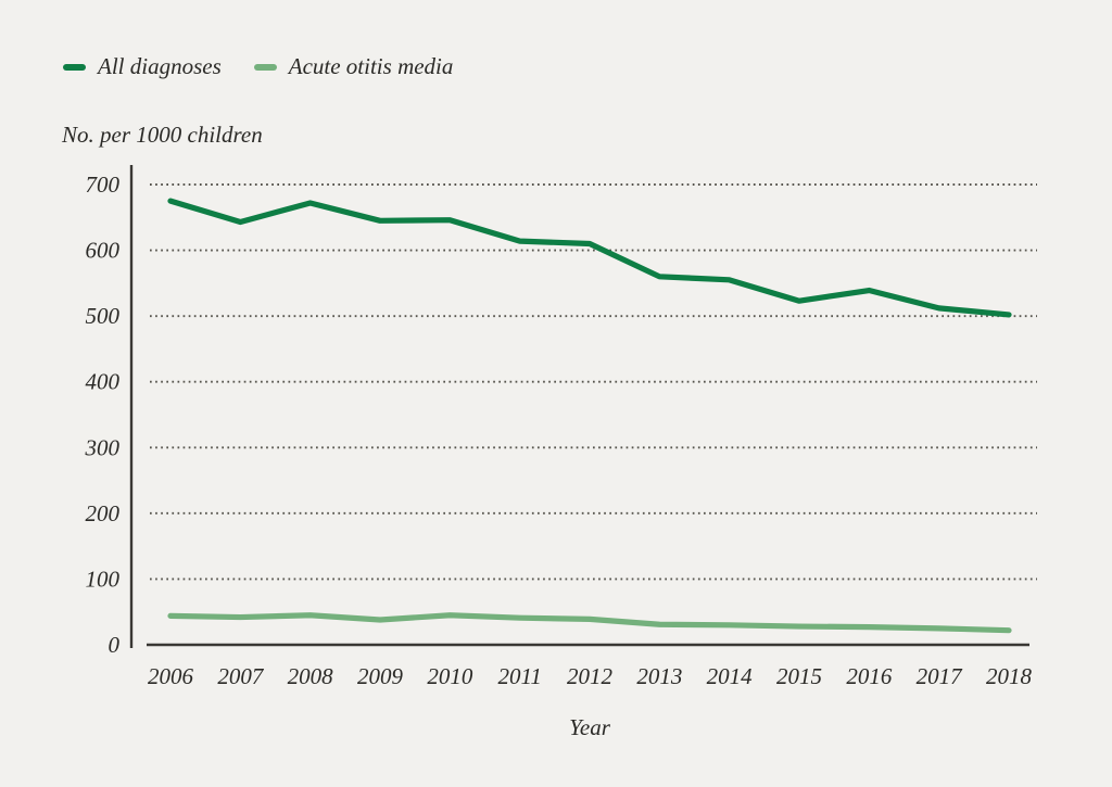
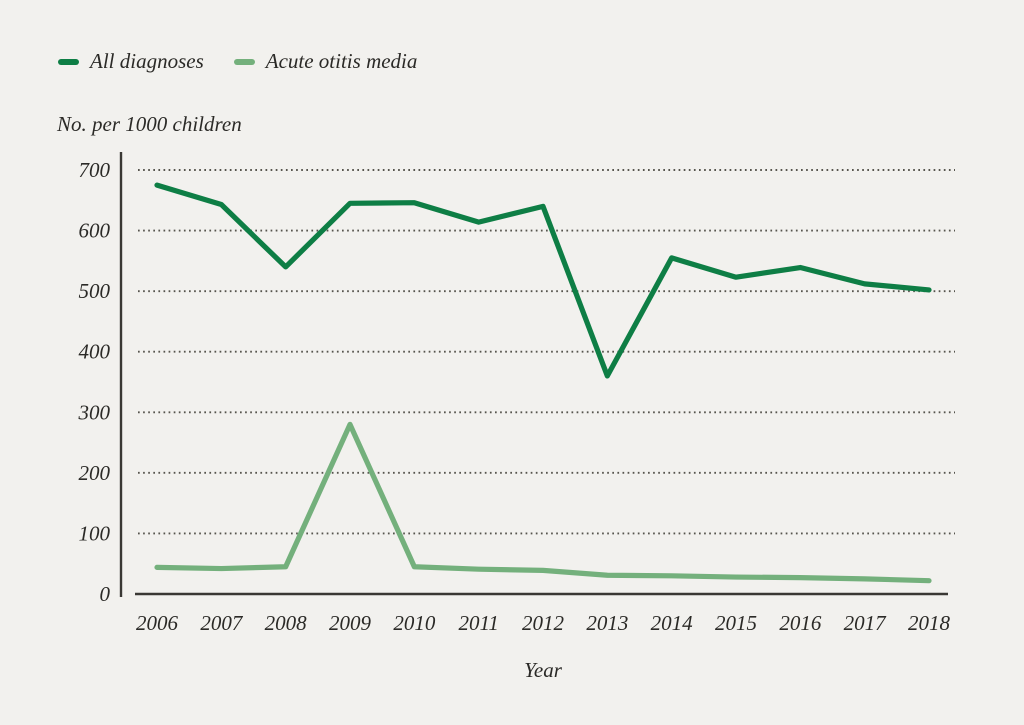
All diagnoses/2008: 670 -> 540
Acute otitis media/2009: 40 -> 280
All diagnoses/2012: 610 -> 640
All diagnoses/2013: 560 -> 360
